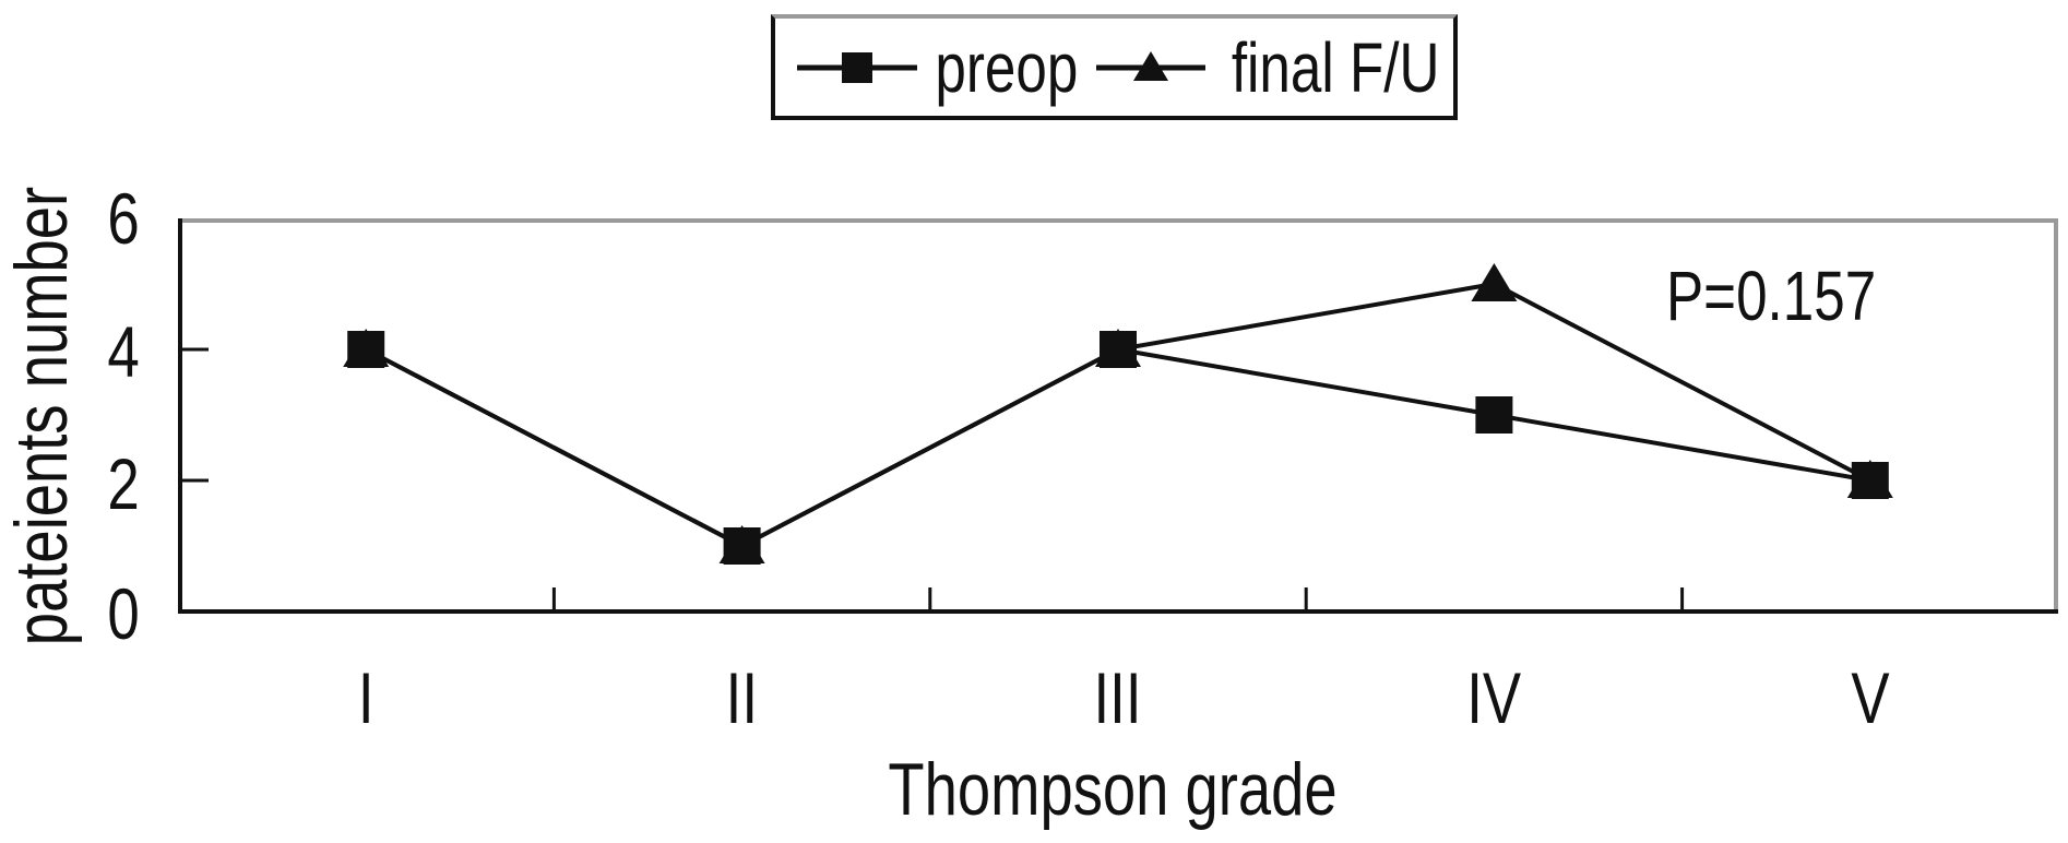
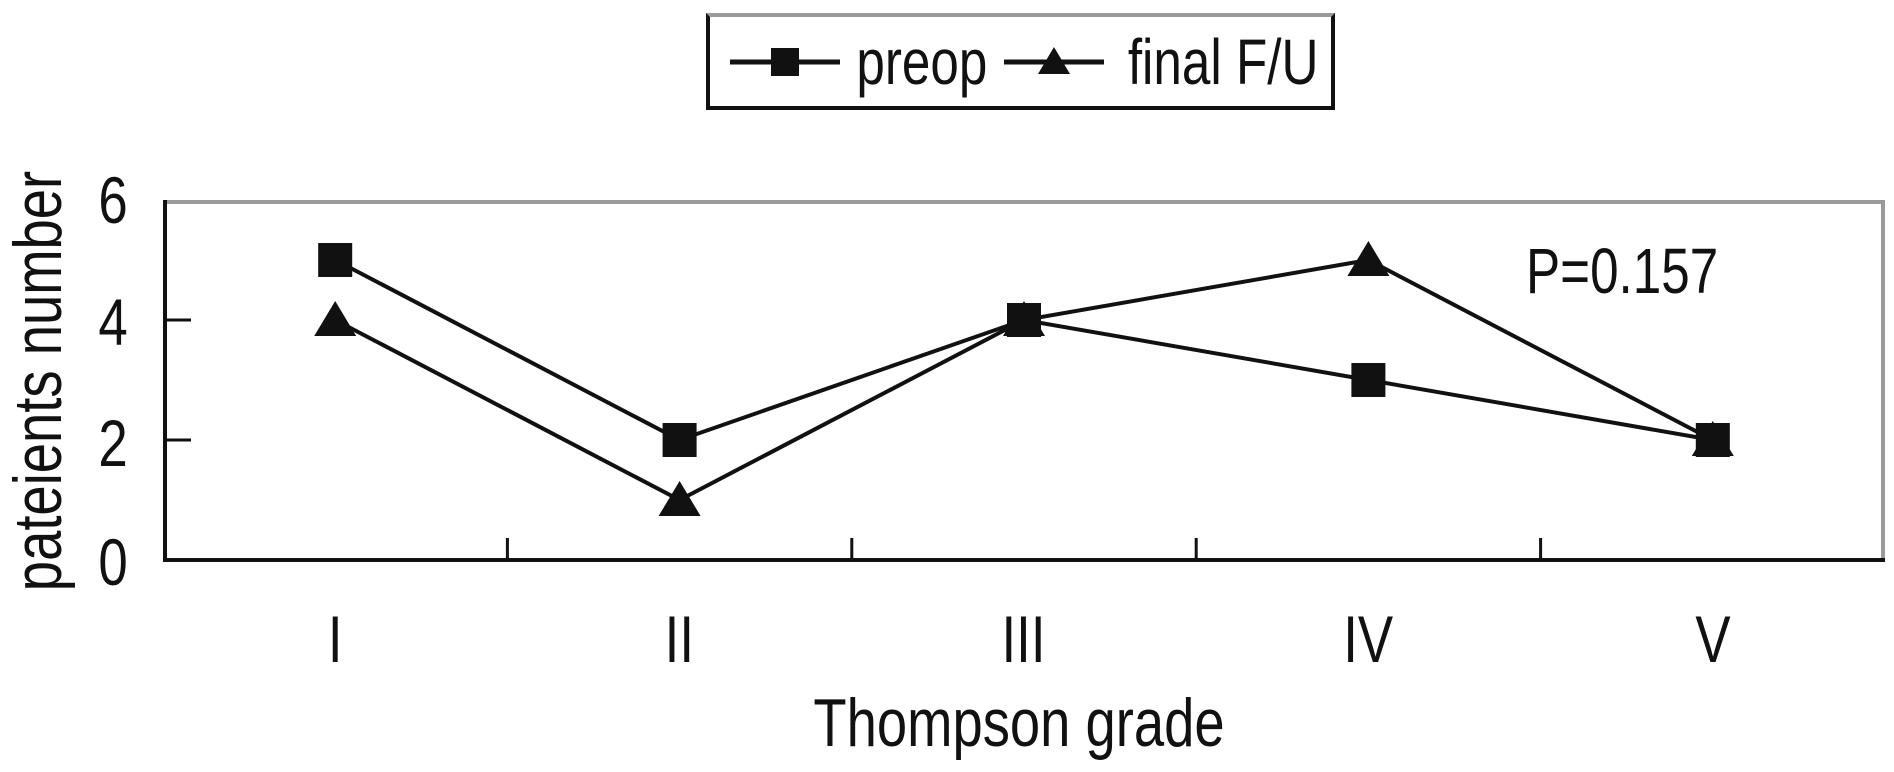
preop/I: 4 -> 5
preop/II: 1 -> 2
